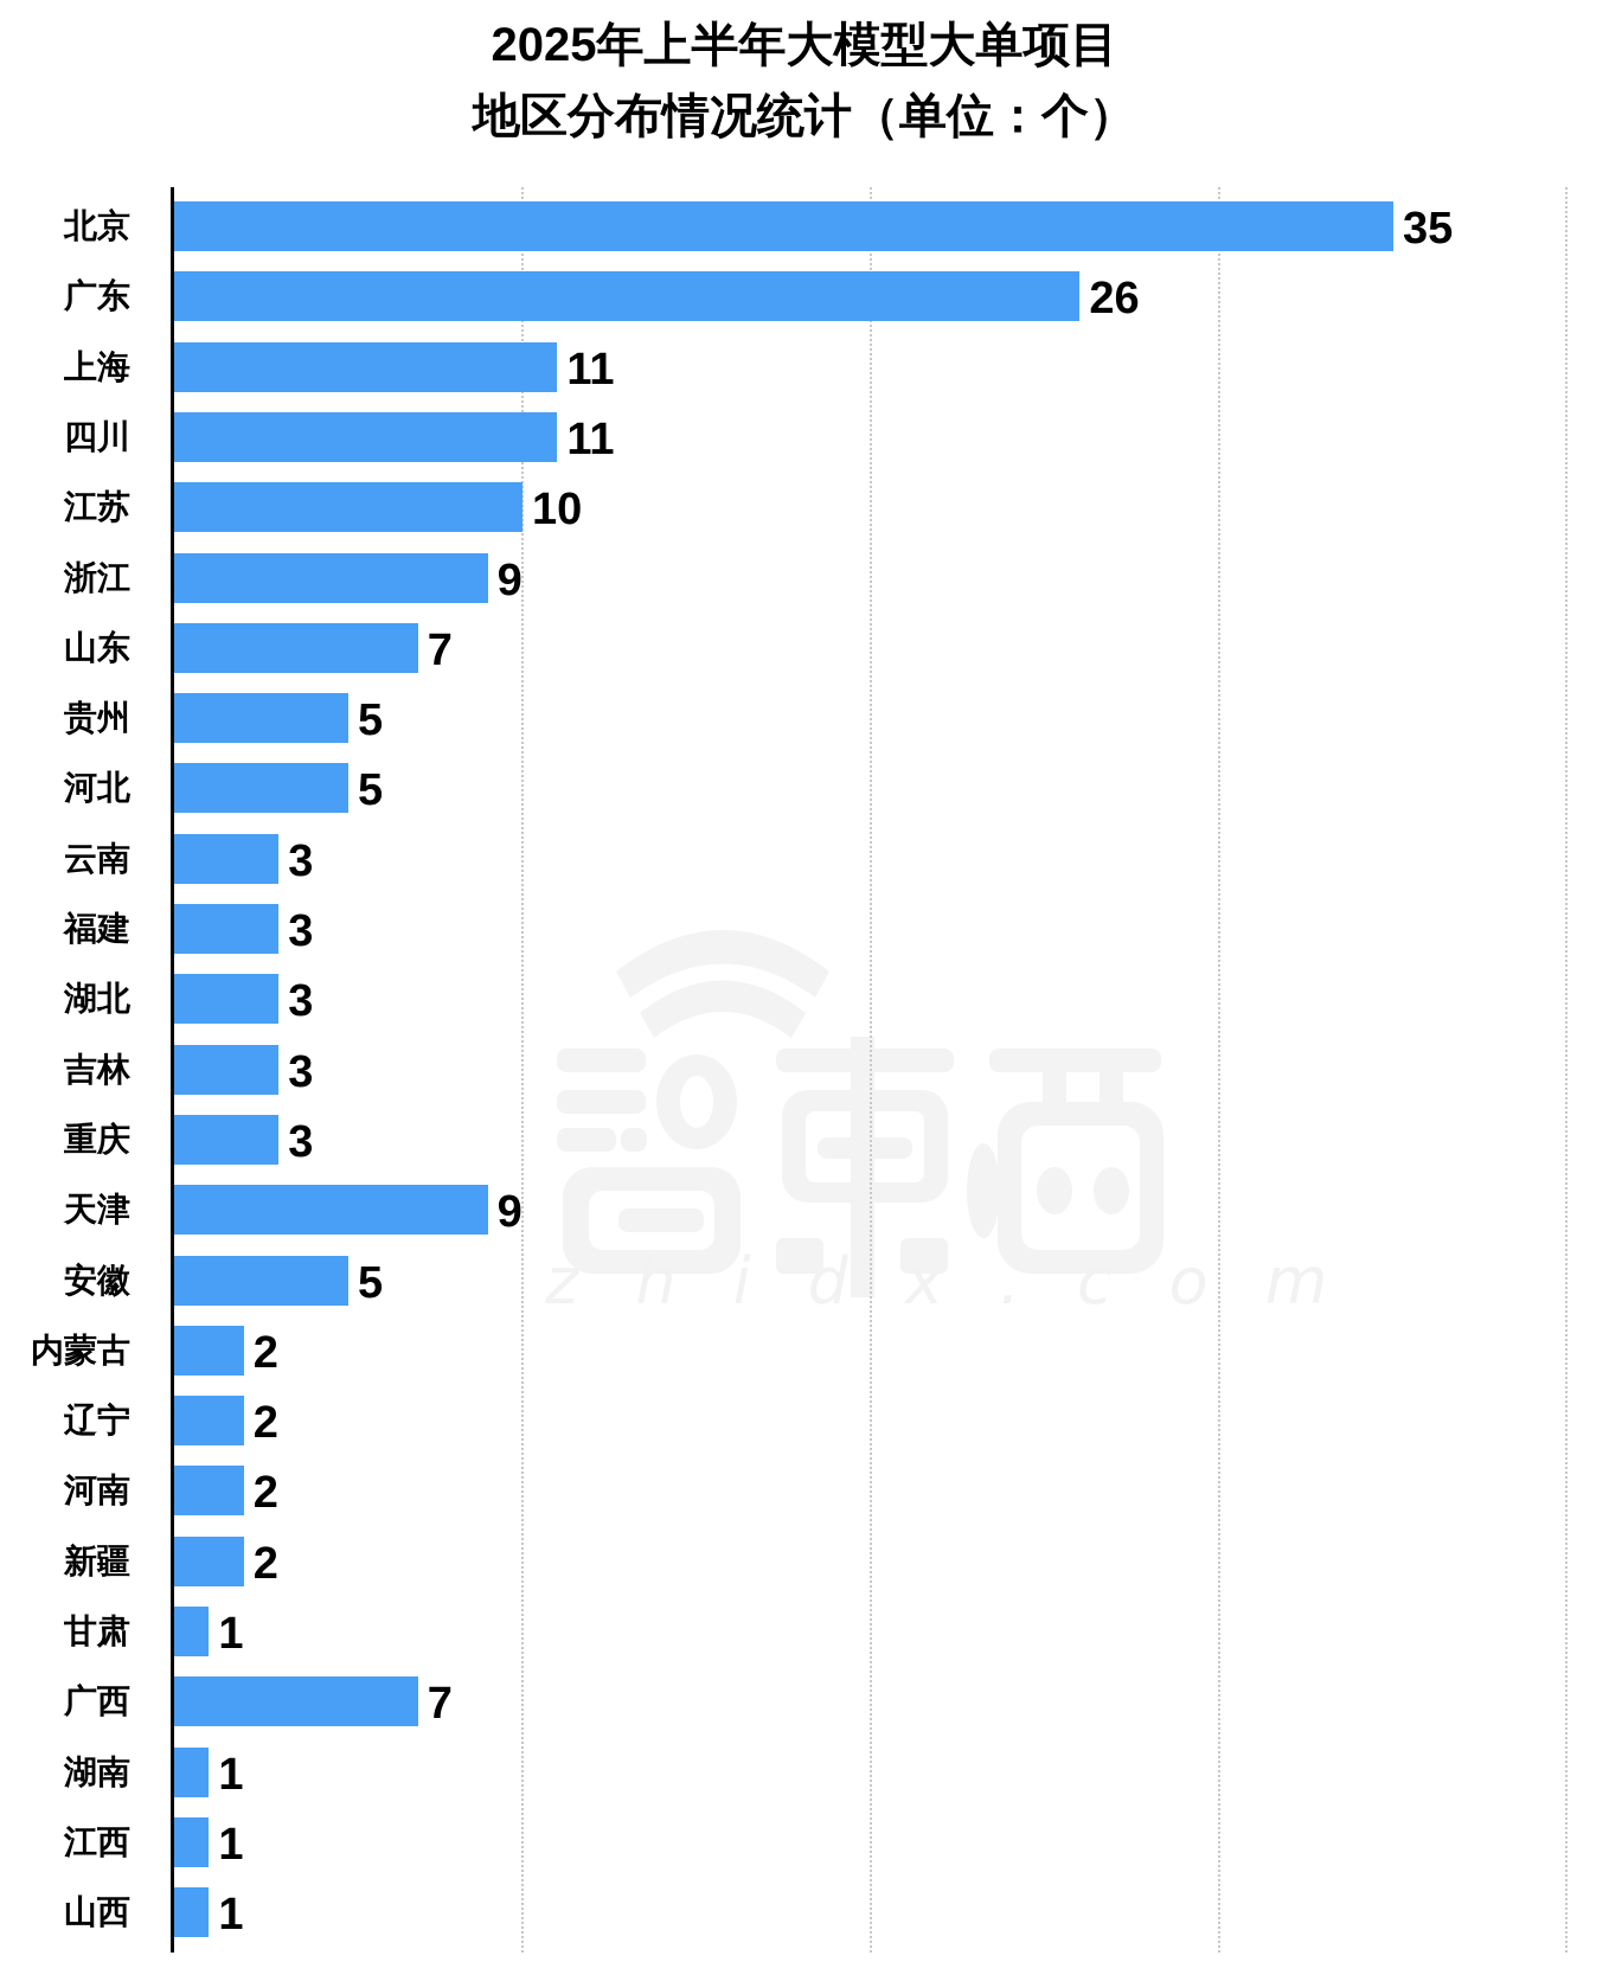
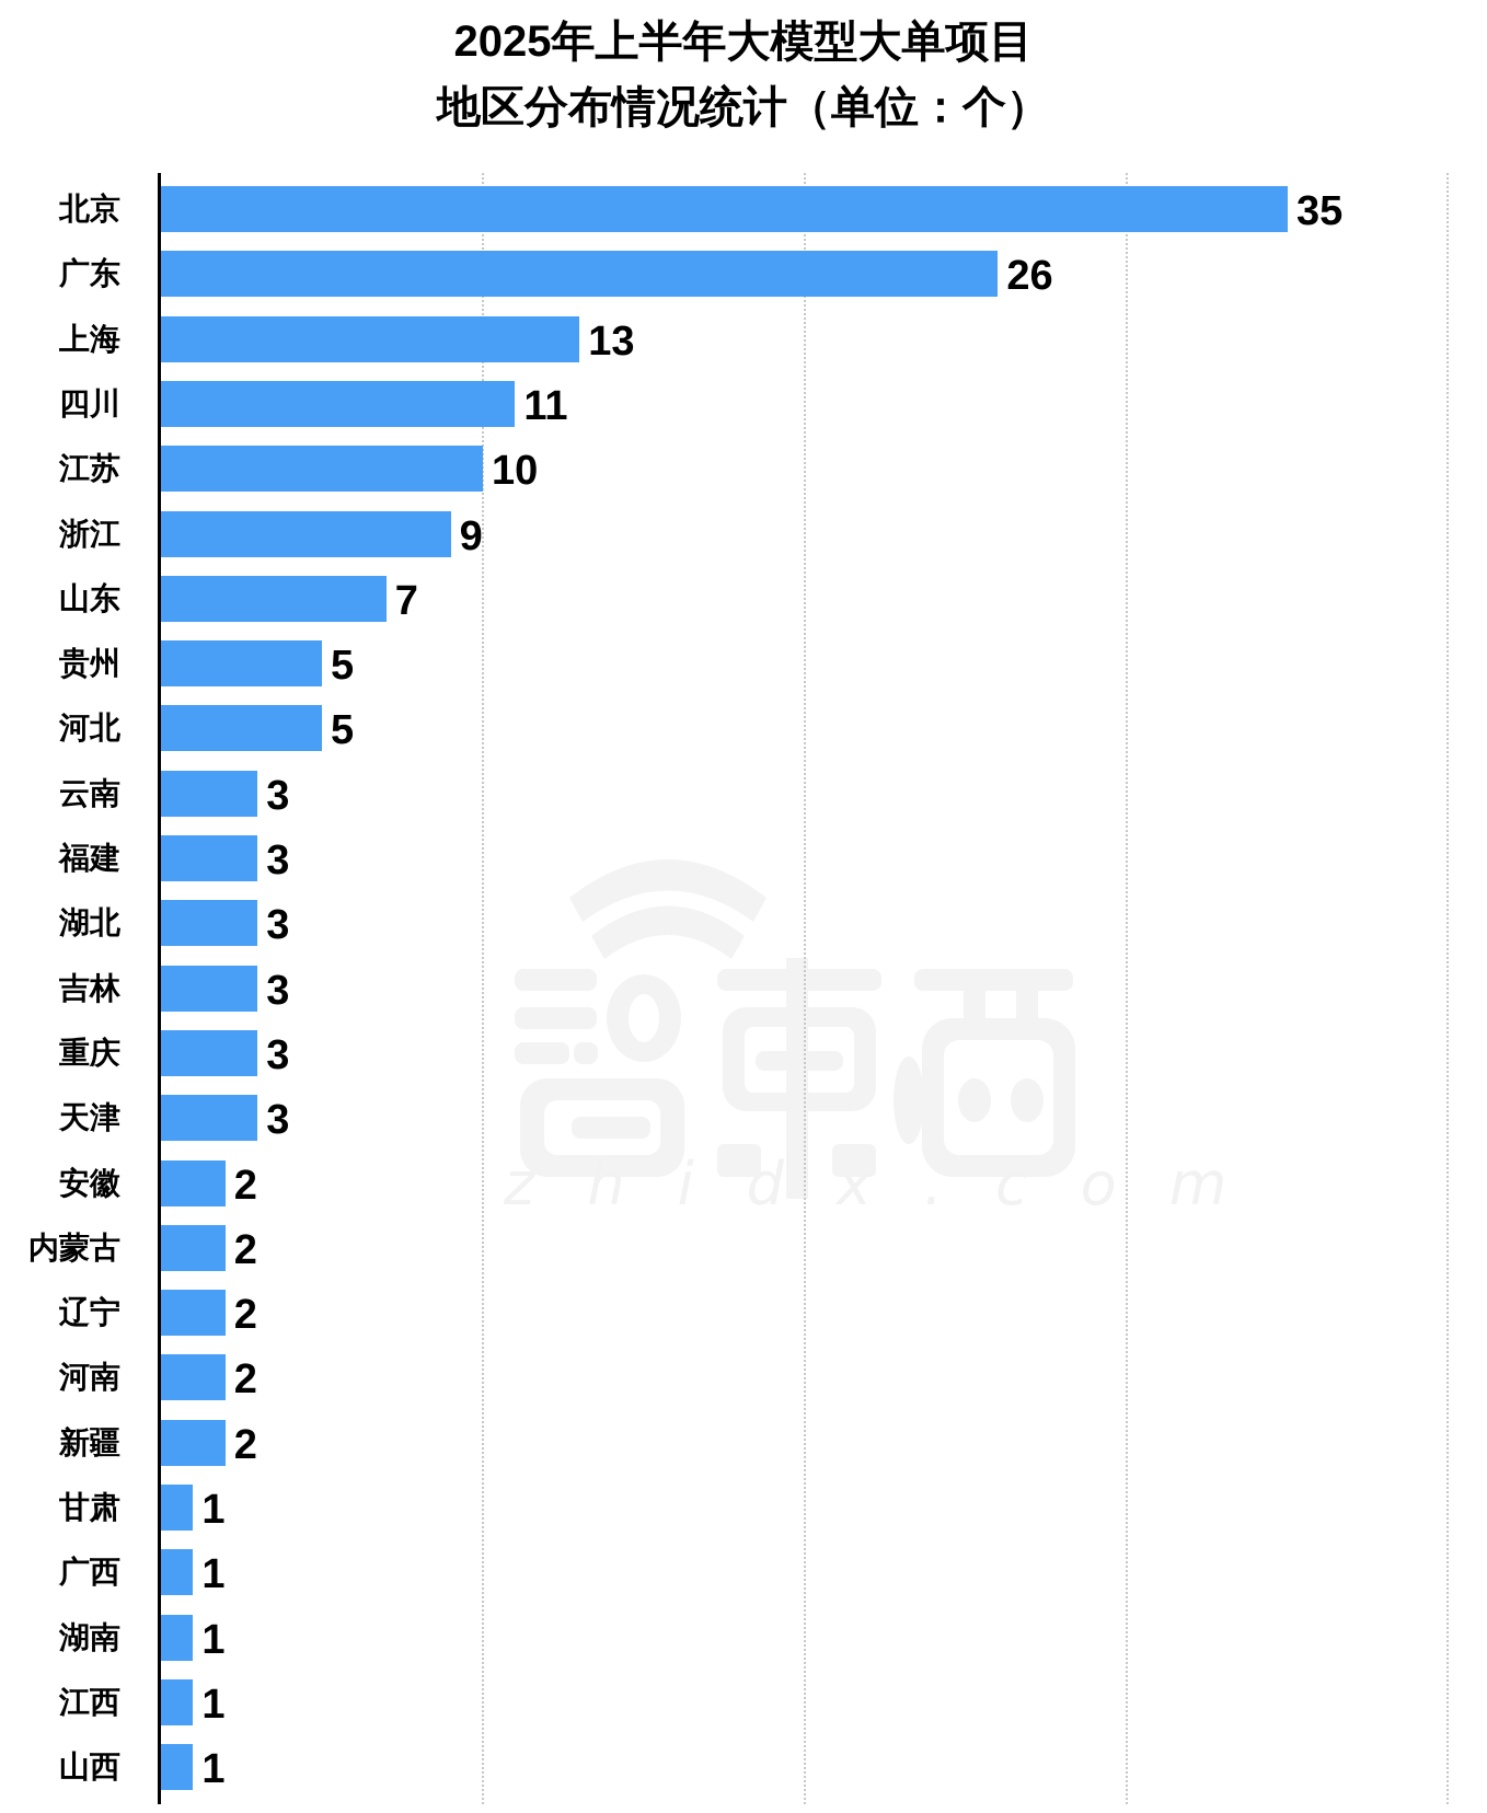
上海: 11 -> 13
天津: 9 -> 3
安徽: 5 -> 2
广西: 7 -> 1
